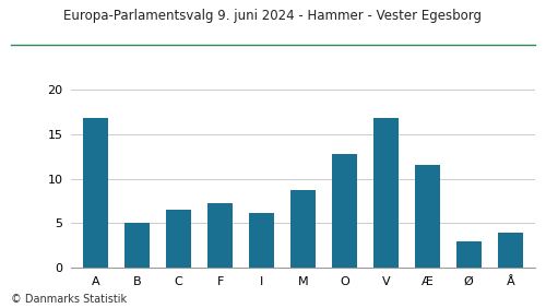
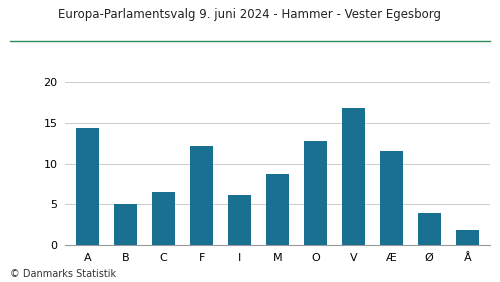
A: 16.8 -> 14.3
F: 7.2 -> 12.2
Ø: 3.0 -> 4.0
Å: 4.0 -> 1.9
